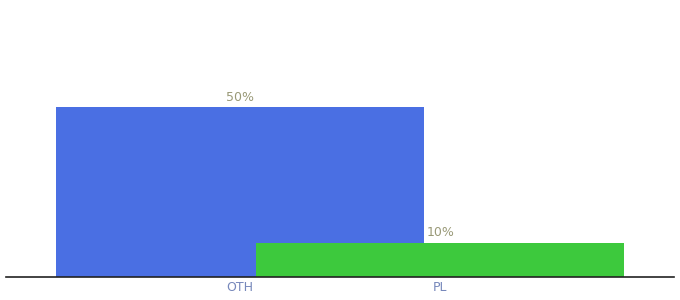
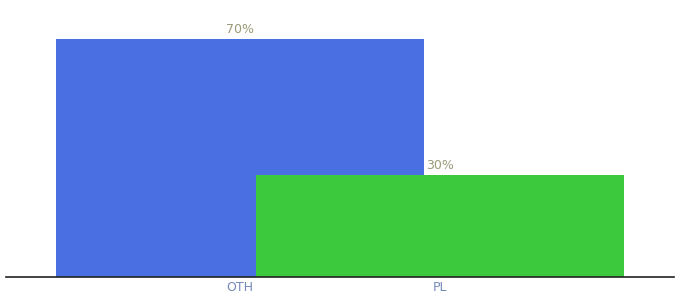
OTH: 50% -> 70%
PL: 10% -> 30%
